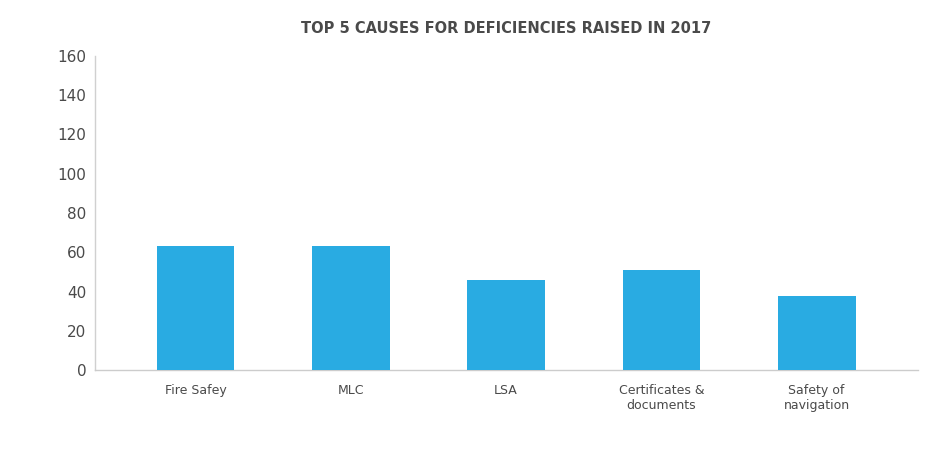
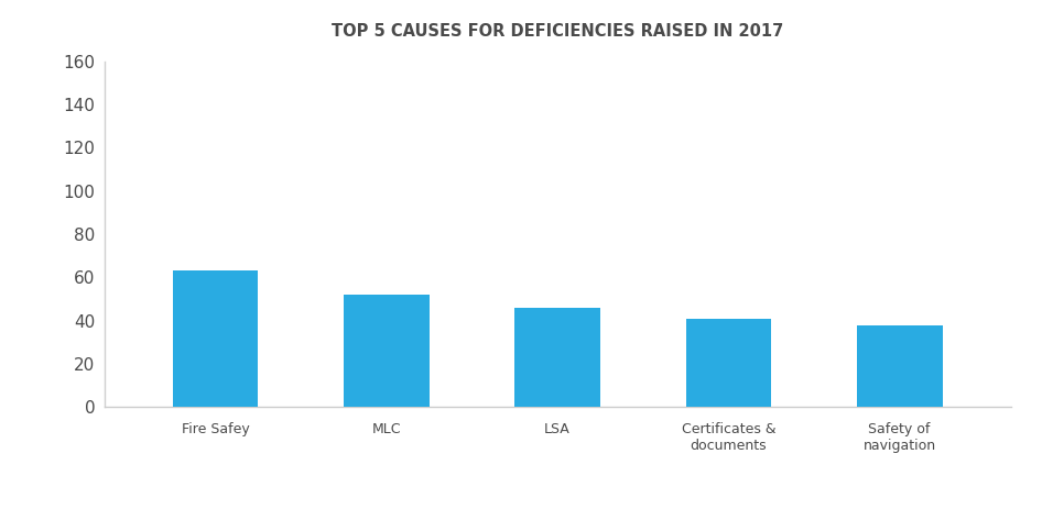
MLC: 63 -> 52
Certificates & documents: 51 -> 41
